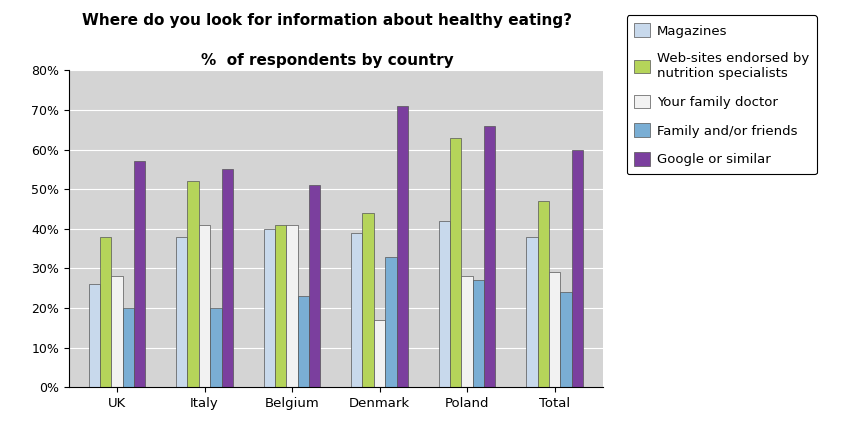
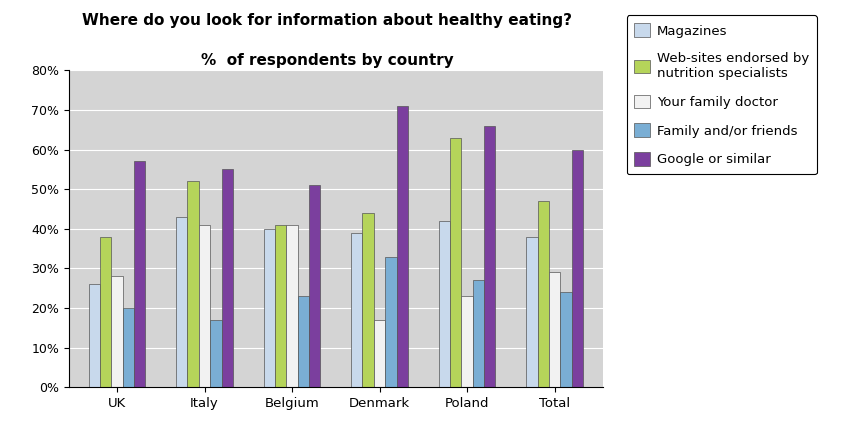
Magazines/Italy: 38% -> 43%
Family and/or friends/Italy: 20% -> 17%
Your family doctor/Poland: 28% -> 23%
